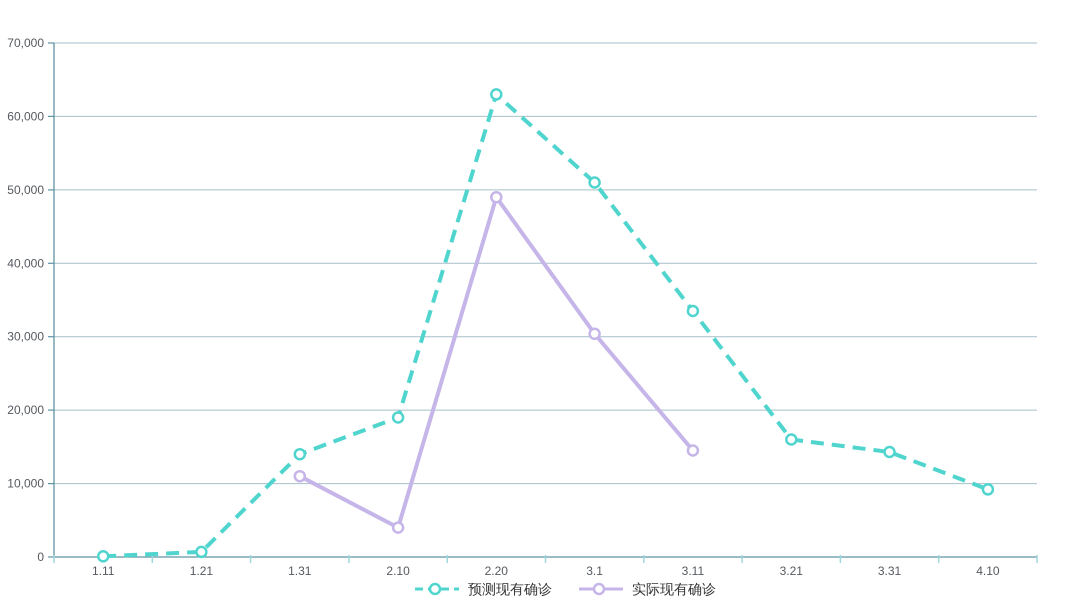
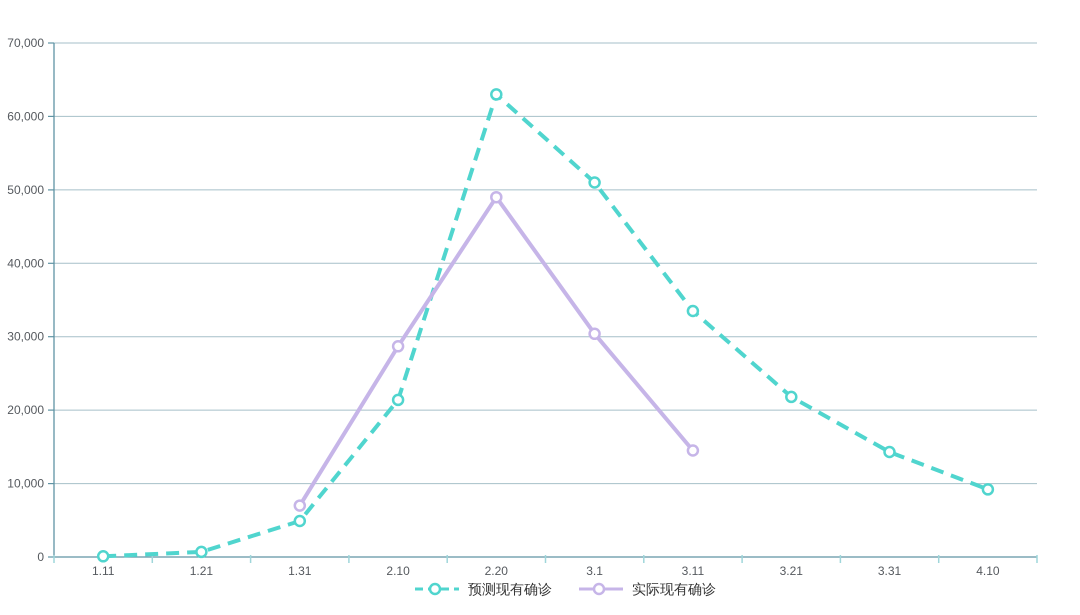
预测现有确诊/1.31: 14000 -> 5000
实际现有确诊/1.31: 11000 -> 7000
预测现有确诊/2.10: 19000 -> 21000
实际现有确诊/2.10: 4000 -> 29000
预测现有确诊/3.21: 16000 -> 22000
